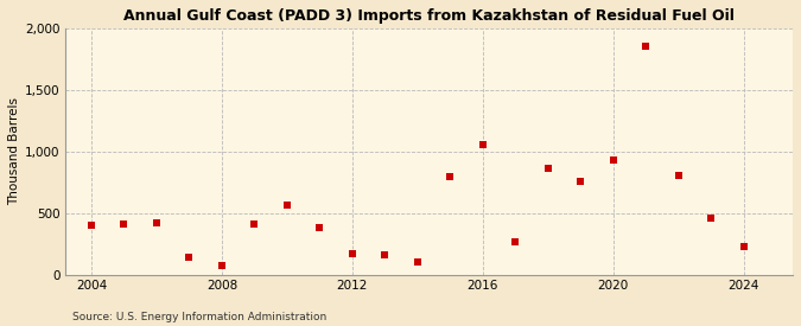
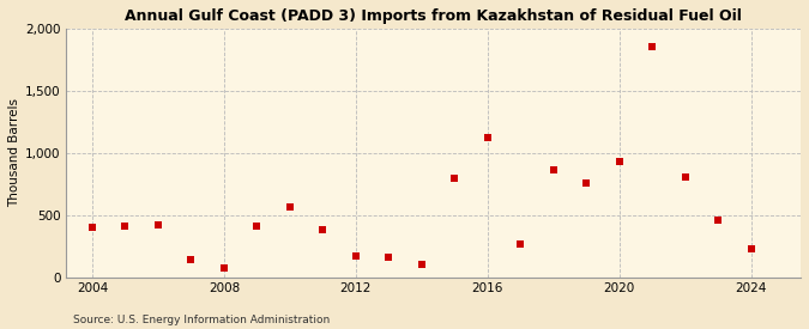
2016: 1,060 -> 1,120
